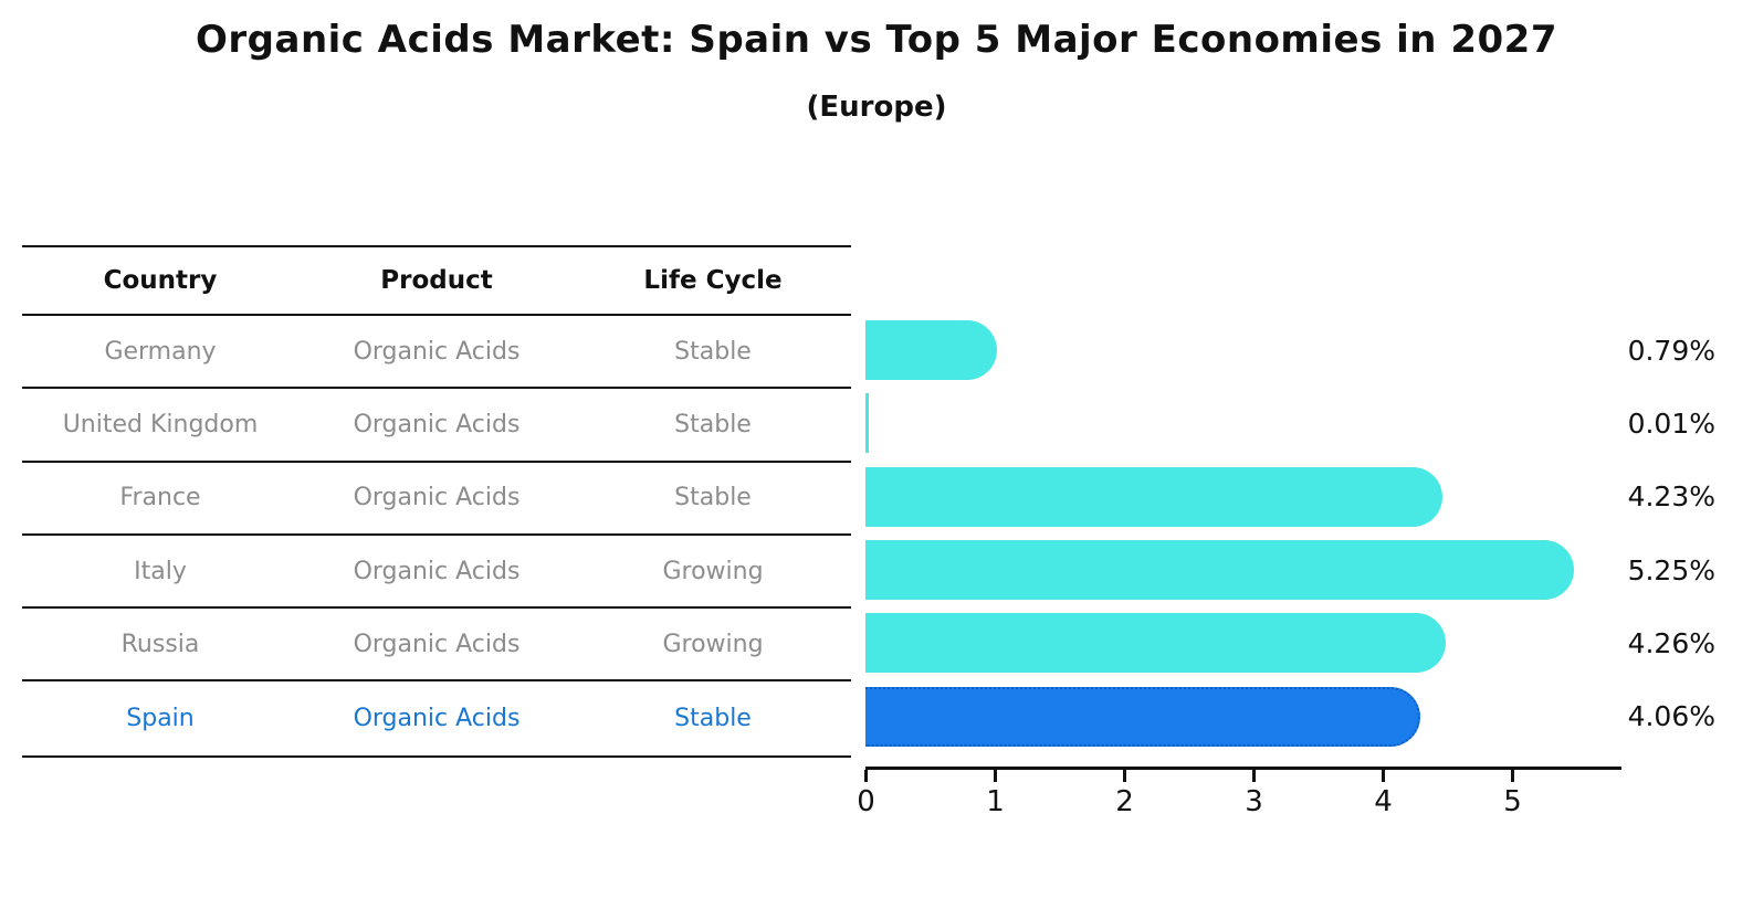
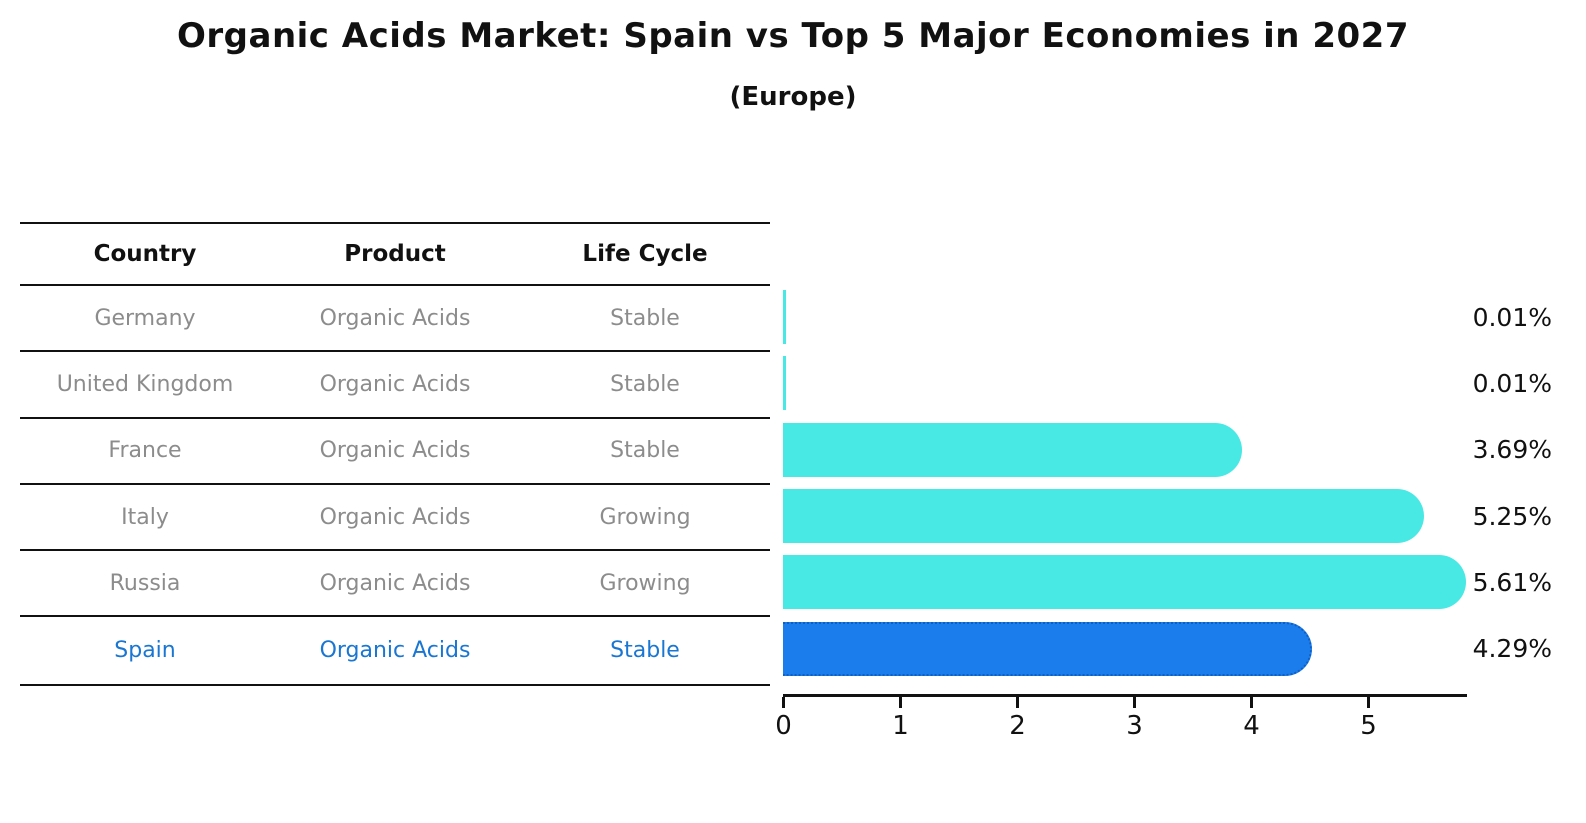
Germany: 0.79% -> 0.01%
France: 4.23% -> 3.69%
Russia: 4.26% -> 5.61%
Spain: 4.06% -> 4.29%
